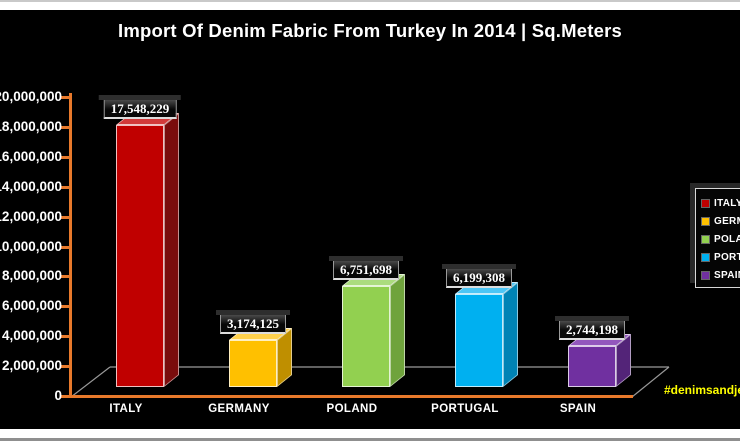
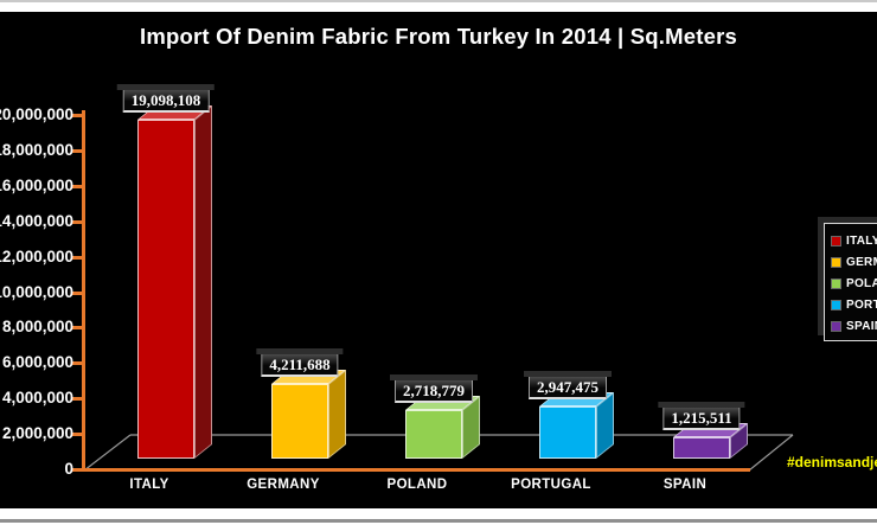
ITALY: 17,548,229 -> 19,098,108
GERMANY: 3,174,125 -> 4,211,688
POLAND: 6,751,698 -> 2,718,779
PORTUGAL: 6,199,308 -> 2,947,475
SPAIN: 2,744,198 -> 1,215,511
